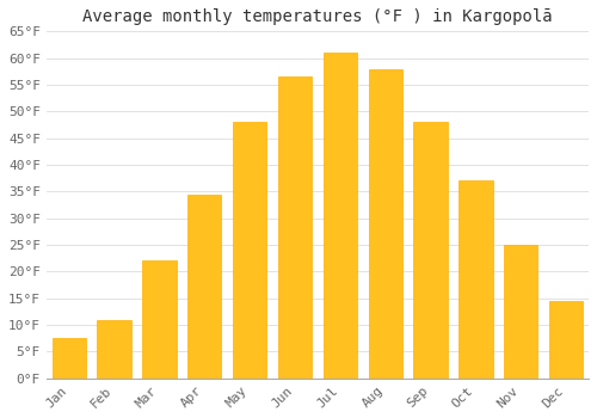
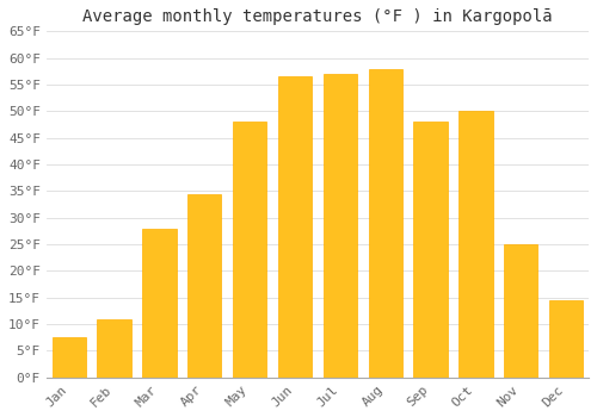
Mar: 22.0°F -> 28.0°F
Jul: 61.0°F -> 57.0°F
Oct: 37.0°F -> 50.0°F
